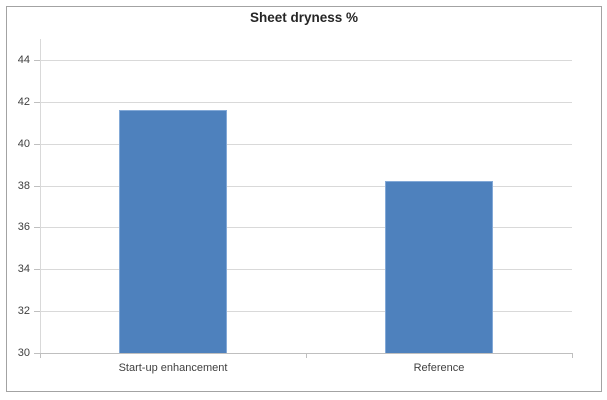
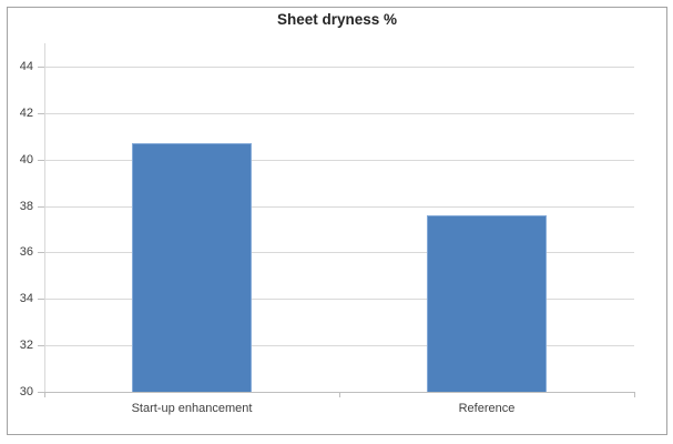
Start-up enhancement: 41.6 -> 40.7
Reference: 38.2 -> 37.6
